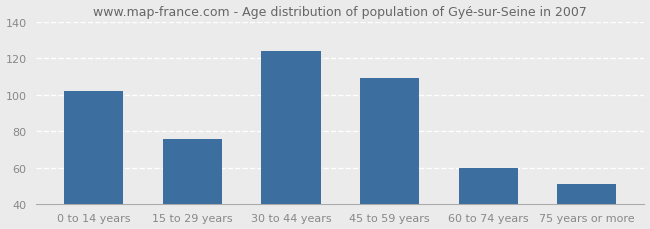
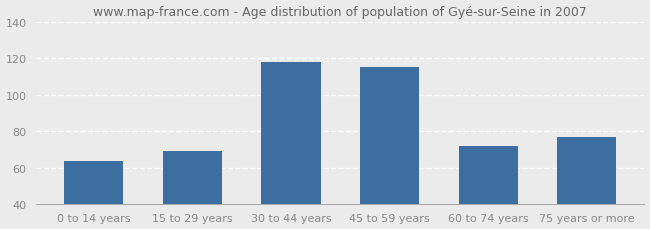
0 to 14 years: 102 -> 64
15 to 29 years: 76 -> 69
30 to 44 years: 124 -> 118
45 to 59 years: 109 -> 115
60 to 74 years: 60 -> 72
75 years or more: 51 -> 77
